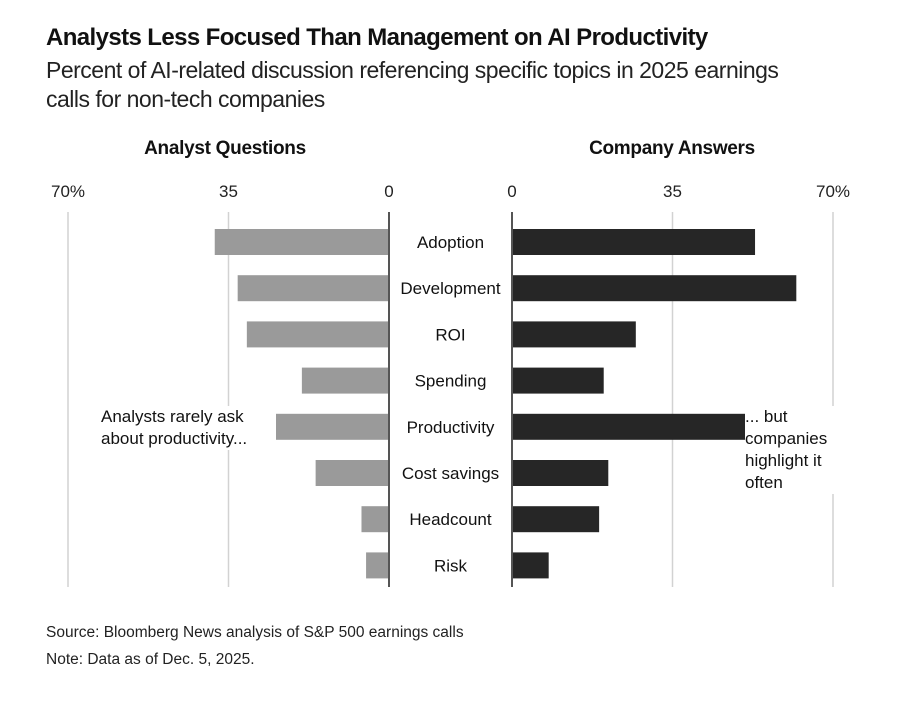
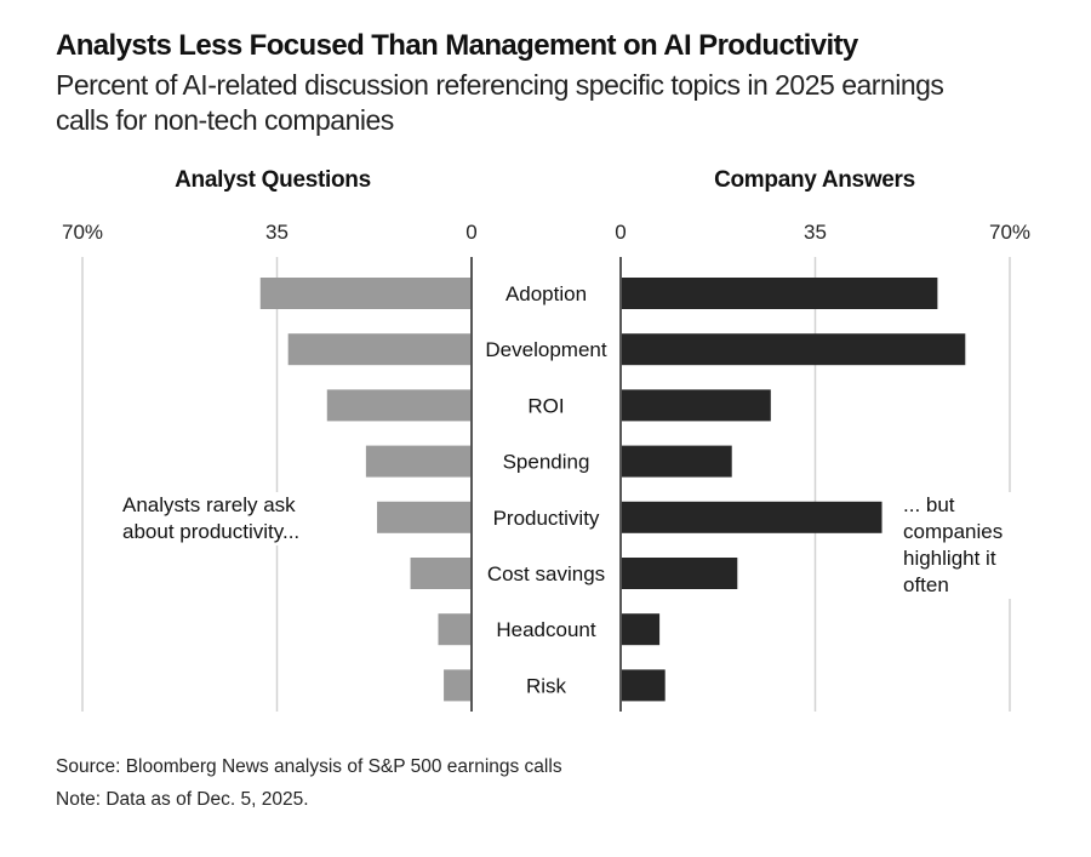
Company Answers/Adoption: 53% -> 57%
Analyst Questions/ROI: 31% -> 26%
Analyst Questions/Productivity: 42% -> 17%
Company Answers/Productivity: 62% -> 47%
Analyst Questions/Cost savings: 16% -> 11%
Company Answers/Headcount: 19% -> 7%
